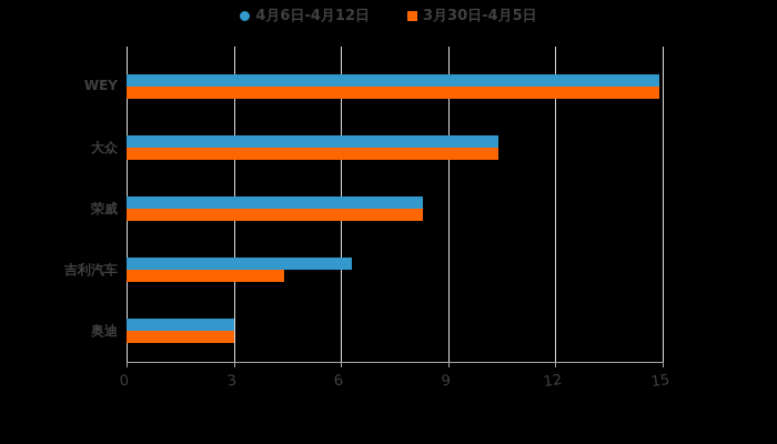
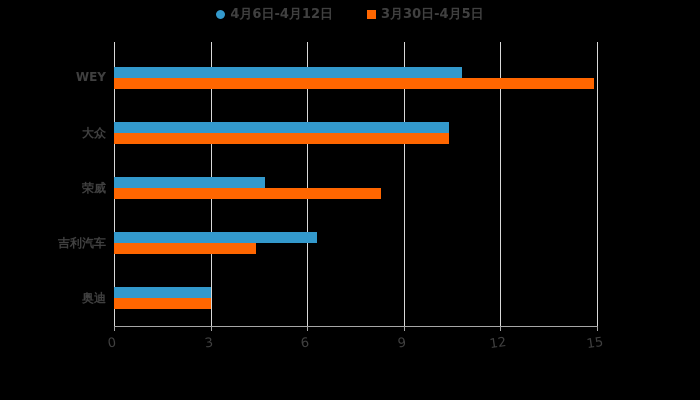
4月6日-4月12日/WEY: 14.9 -> 10.8
4月6日-4月12日/荣威: 8.3 -> 4.7
